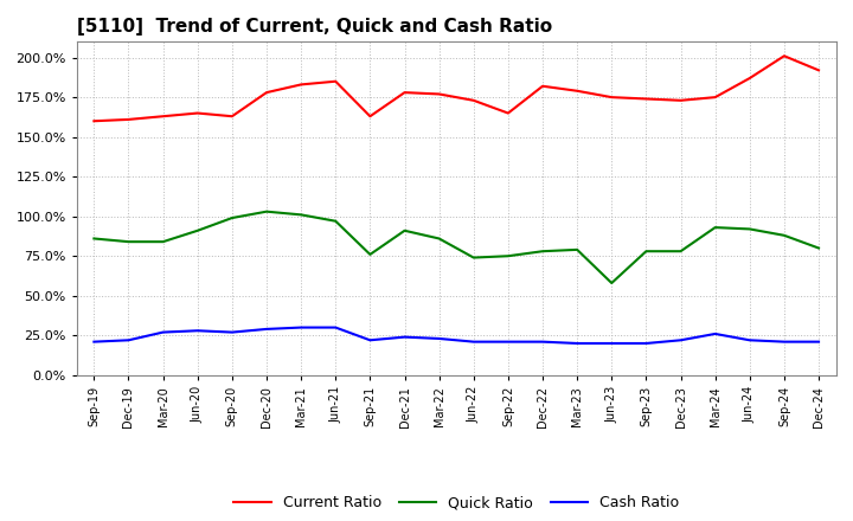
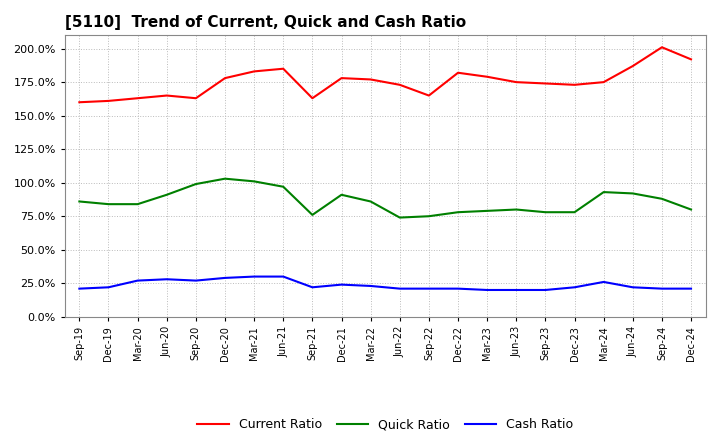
Quick Ratio/Jun-23: 58% -> 80%
